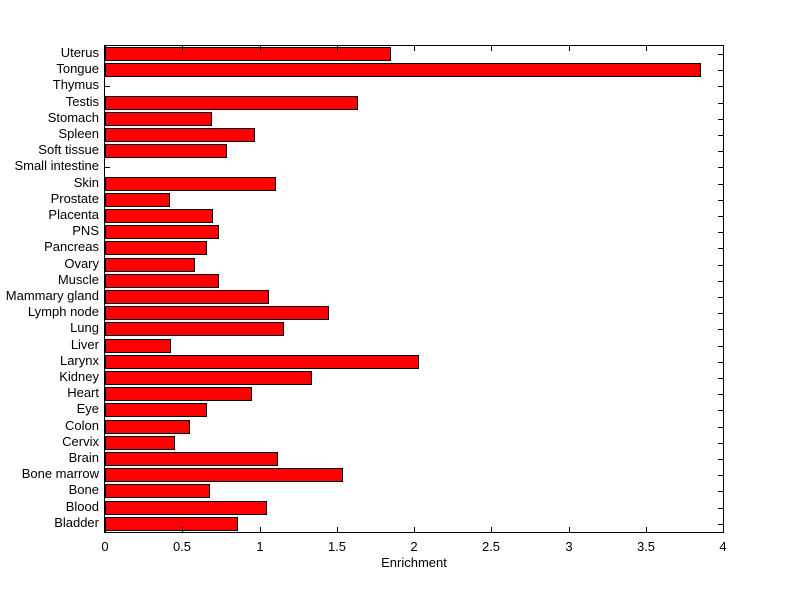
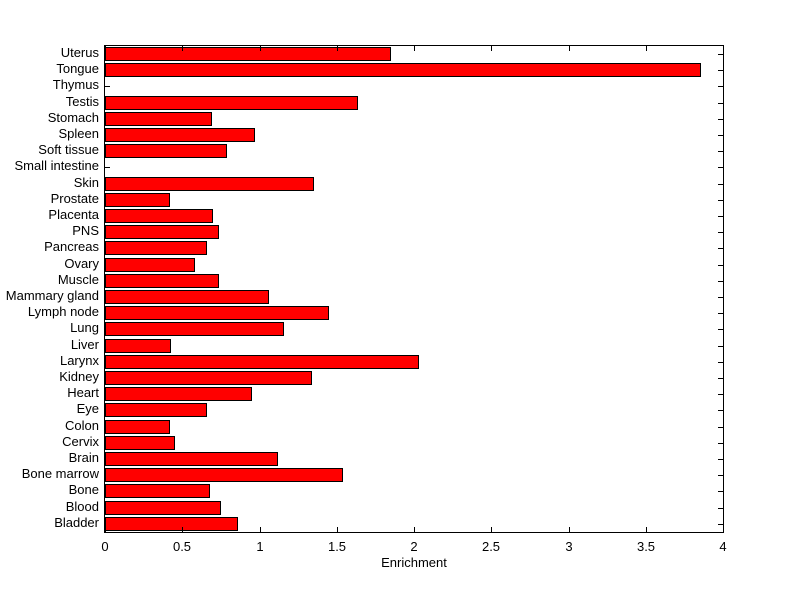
Skin: 1.11 -> 1.35
Colon: 0.55 -> 0.42
Blood: 1.05 -> 0.75
